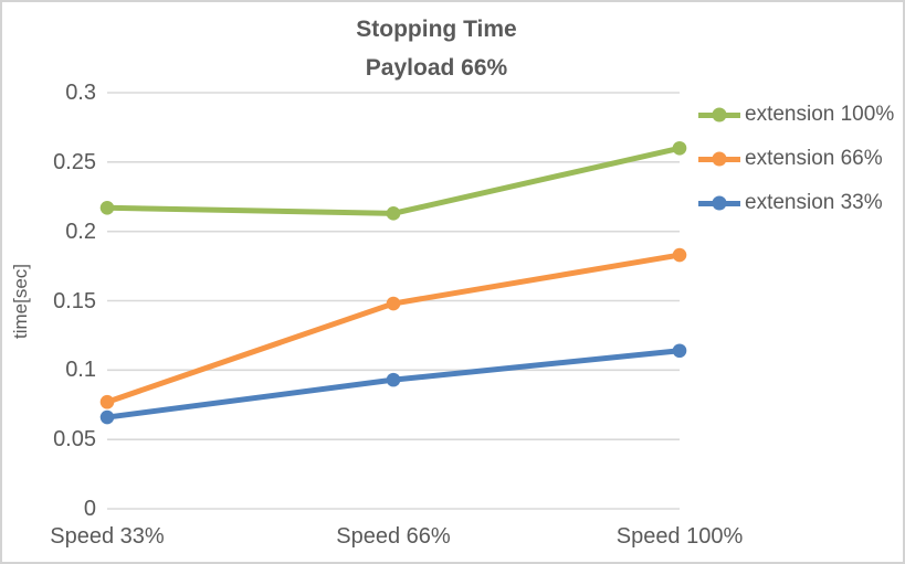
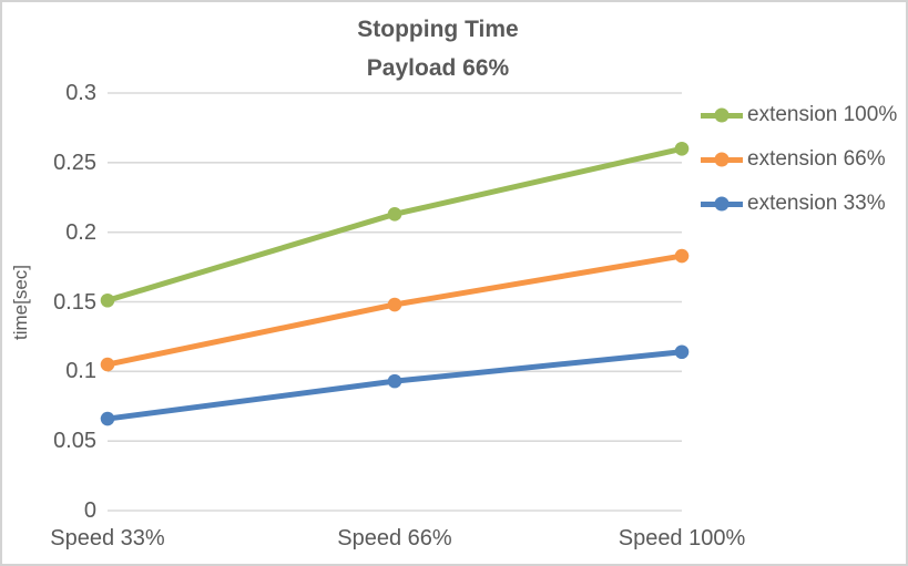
extension 100%/Speed 33%: 0.217 -> 0.151
extension 66%/Speed 33%: 0.077 -> 0.105
